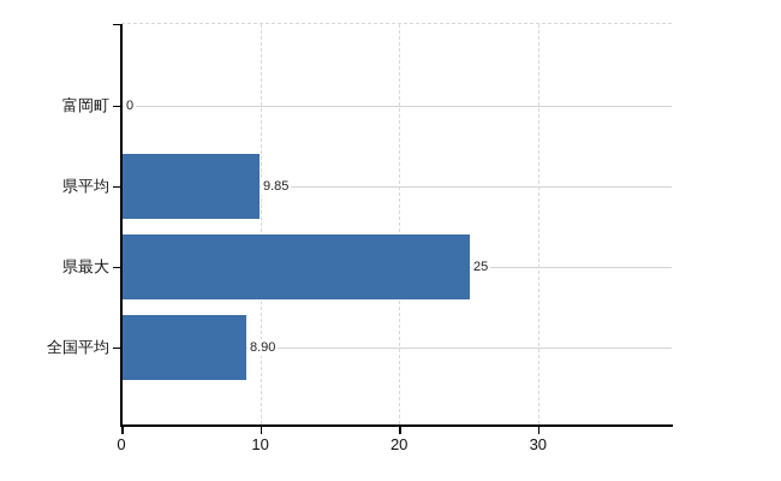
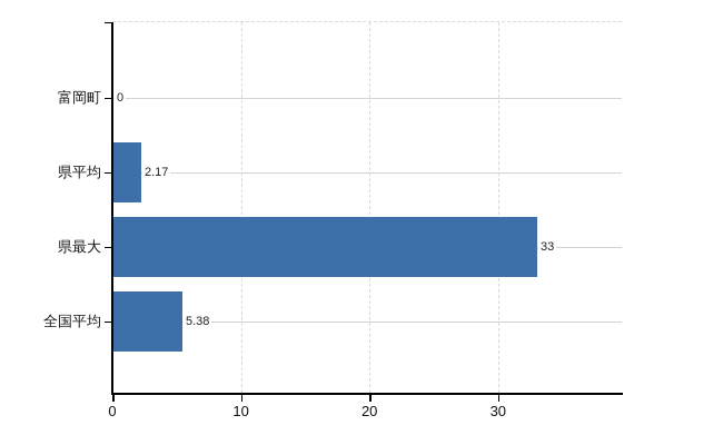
県平均: 9.85 -> 2.17
県最大: 25 -> 33
全国平均: 8.90 -> 5.38
